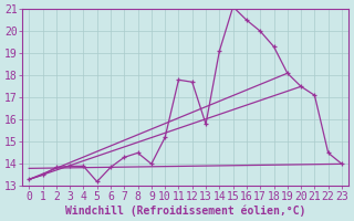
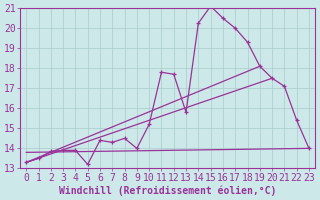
6: 13.85 -> 14.40
14: 19.10 -> 20.25
22: 14.50 -> 15.40
